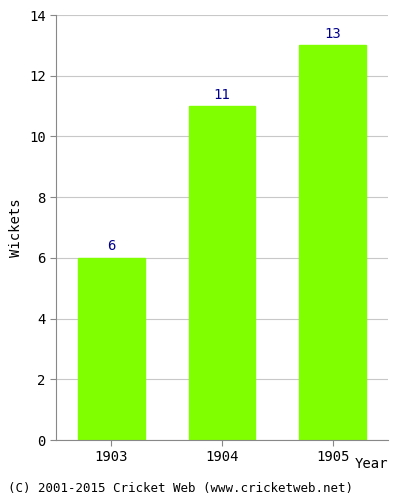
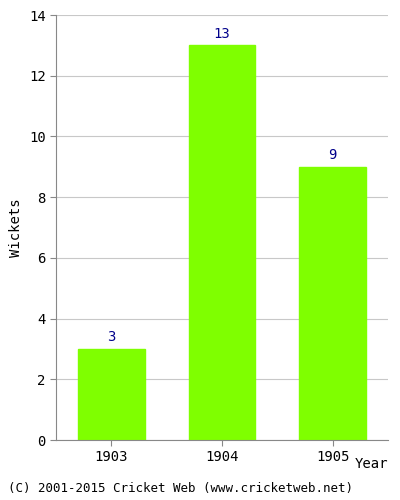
1903: 6 -> 3
1904: 11 -> 13
1905: 13 -> 9
